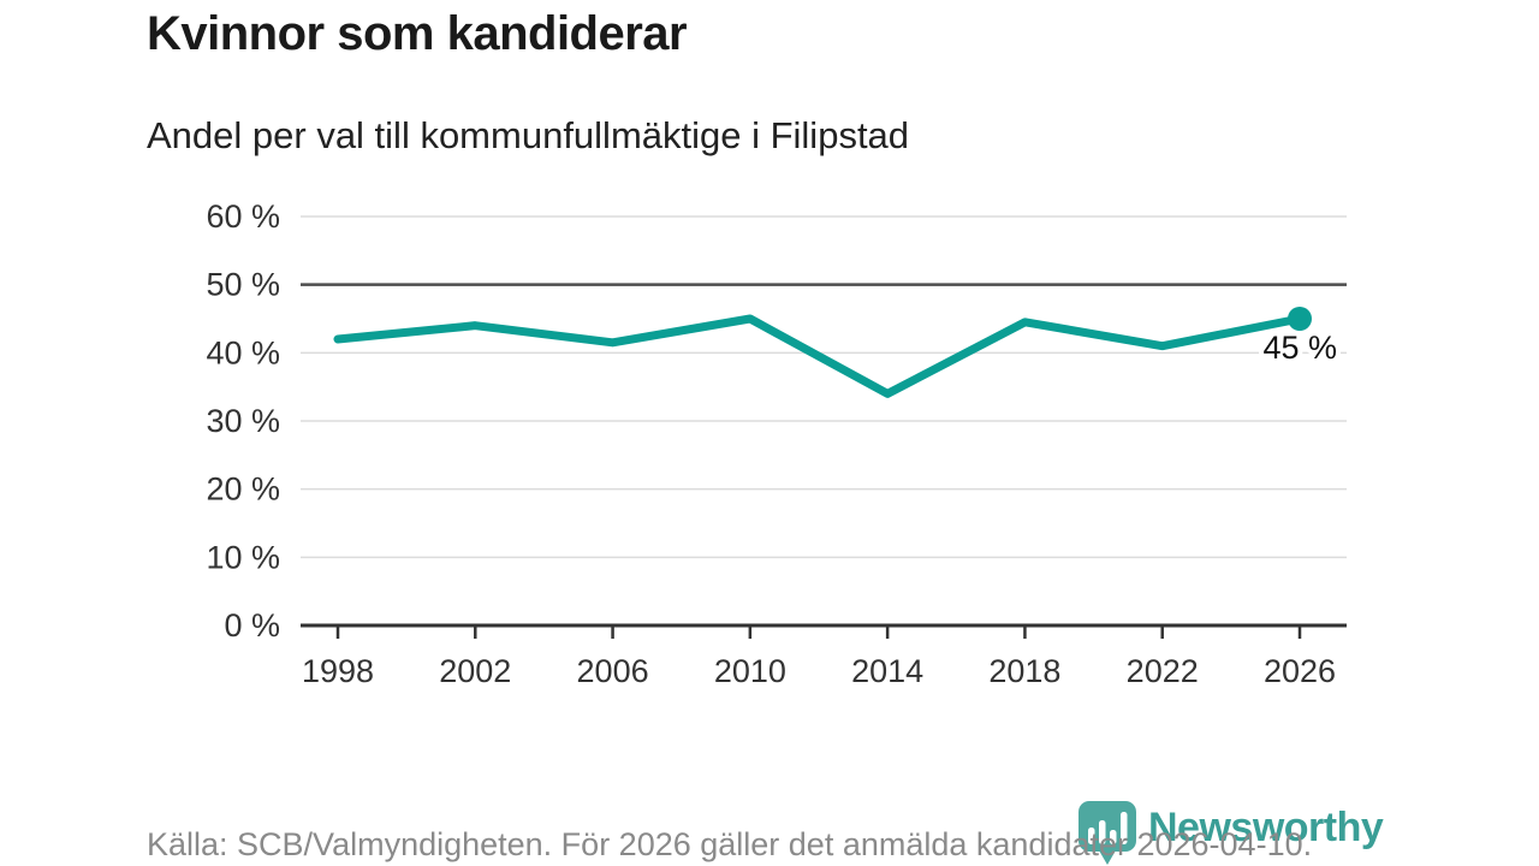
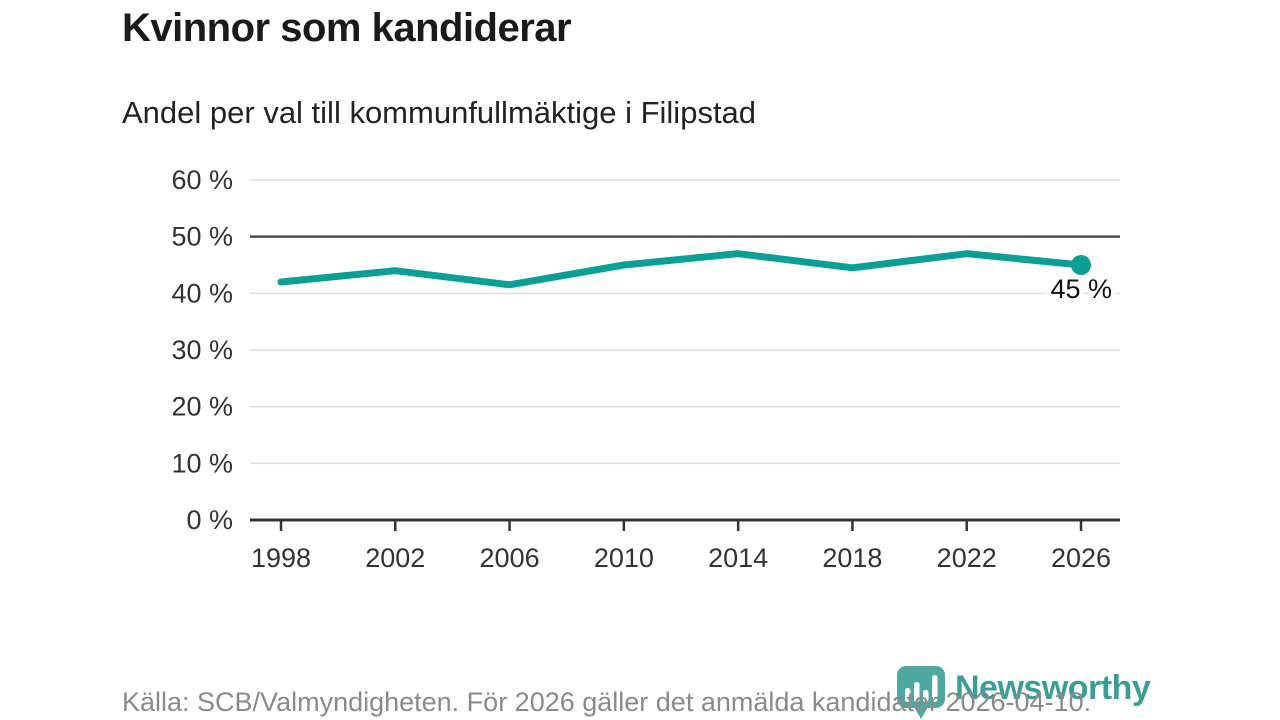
2014: 34% -> 47%
2022: 41% -> 47%
